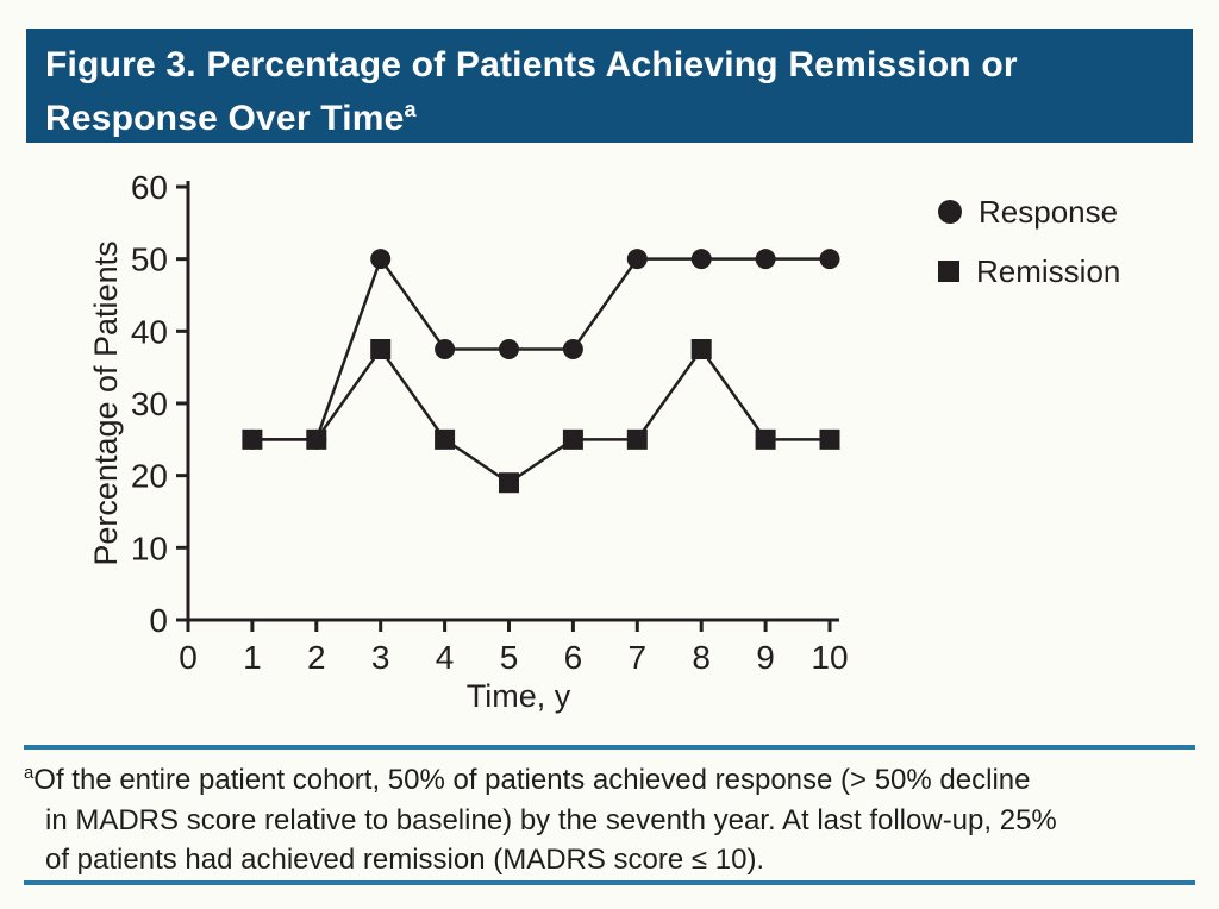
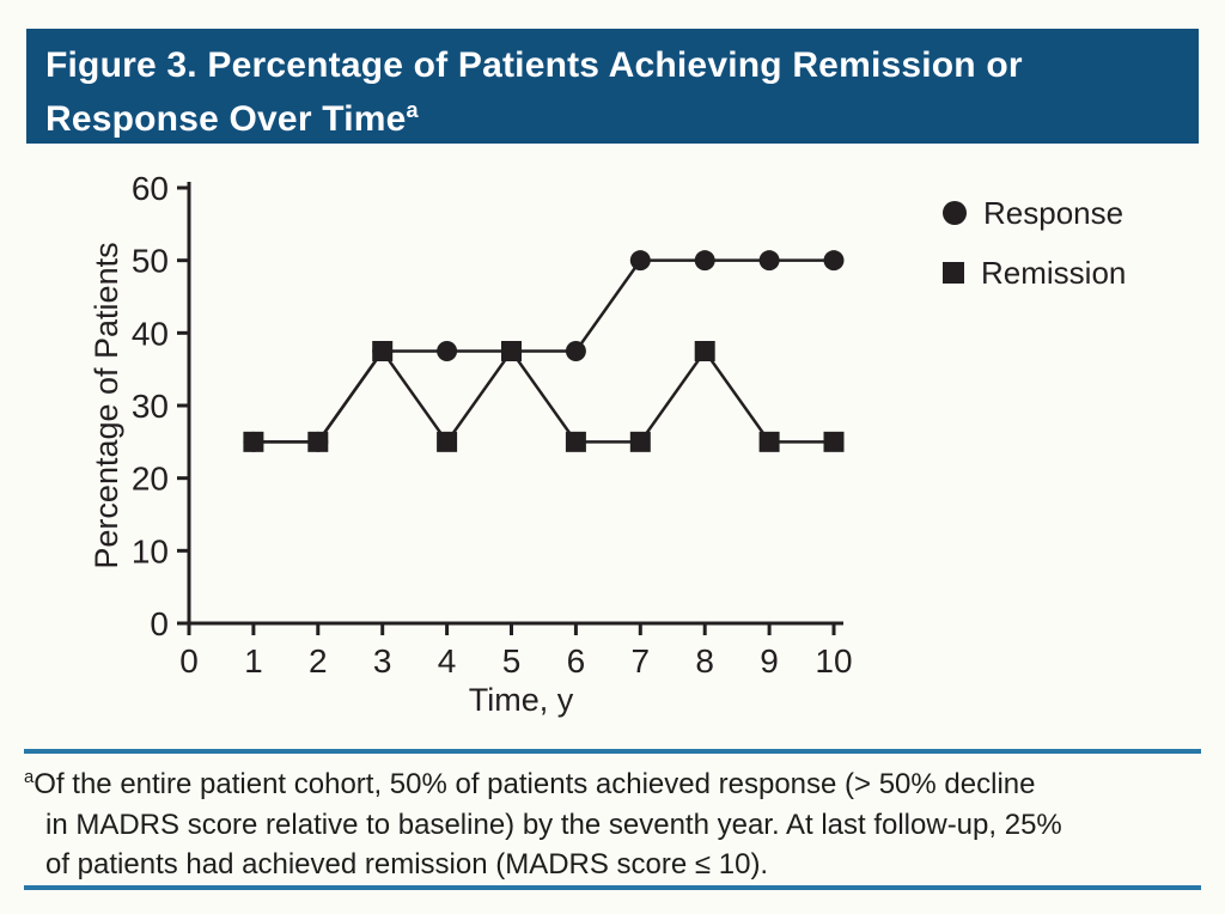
Response/3: 50 -> 38
Remission/5: 19 -> 38
